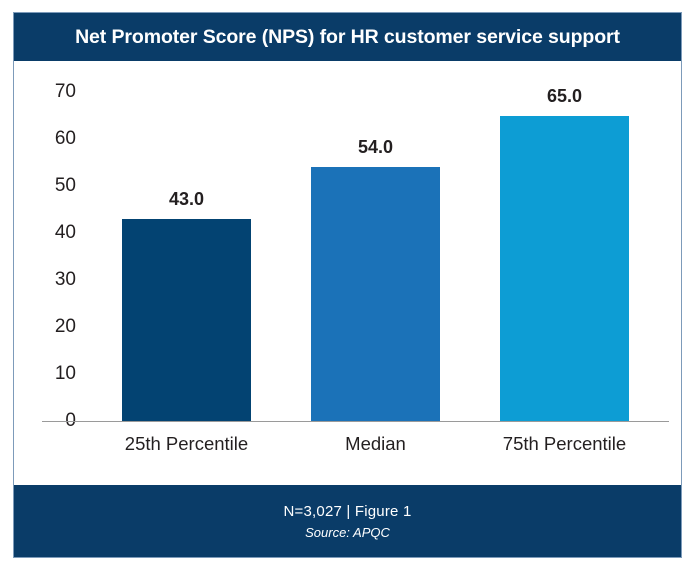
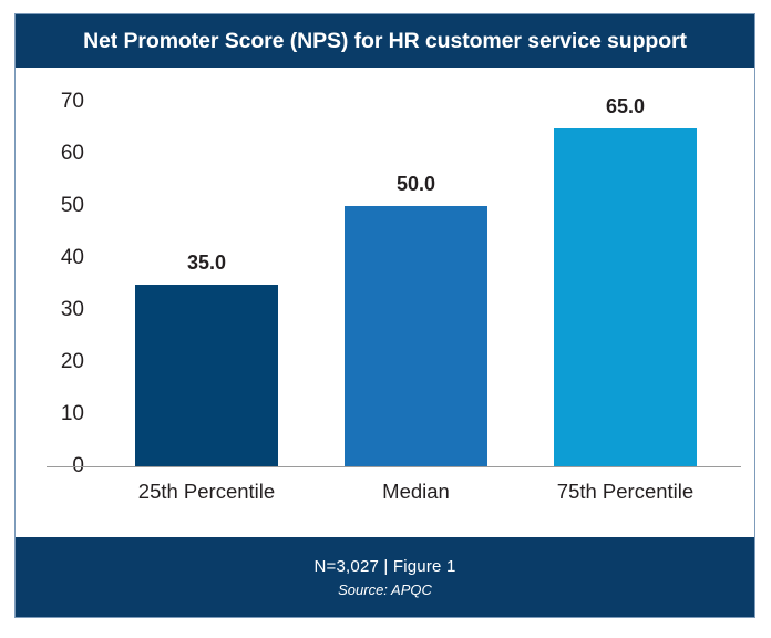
25th Percentile: 43.0 -> 35.0
Median: 54.0 -> 50.0
